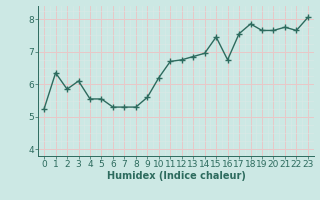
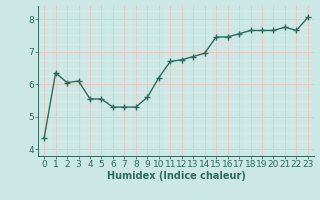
0: 5.25 -> 4.35
2: 5.85 -> 6.05
16: 6.75 -> 7.45
18: 7.85 -> 7.65
